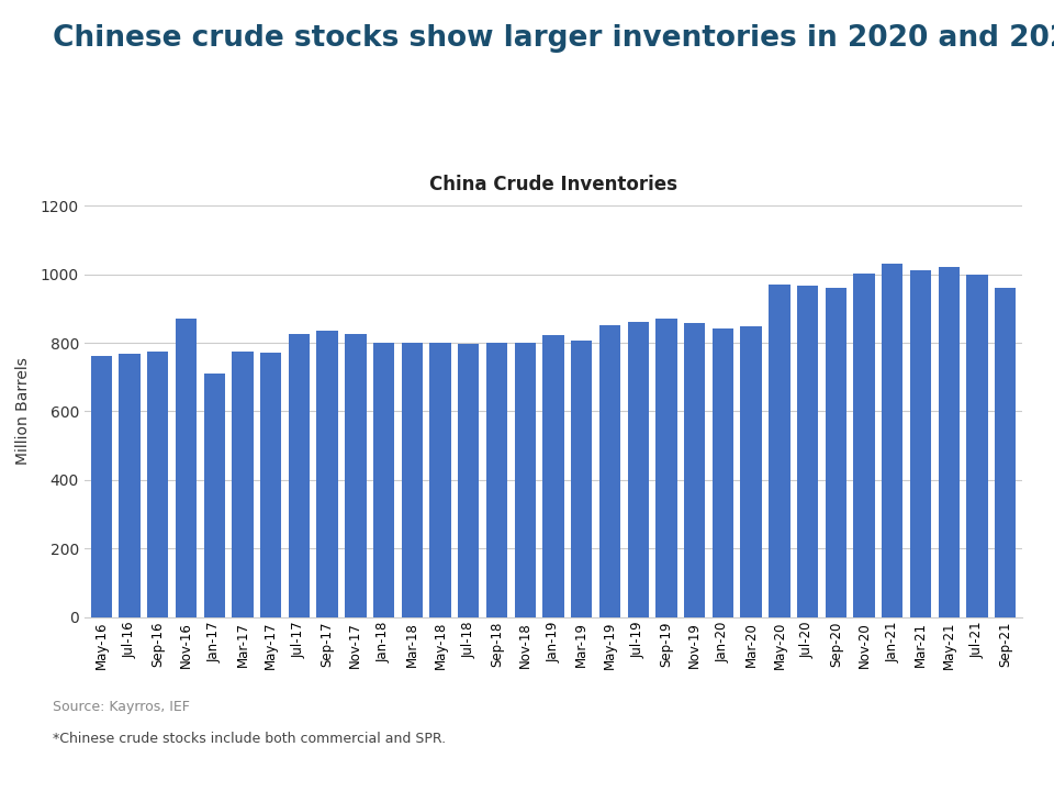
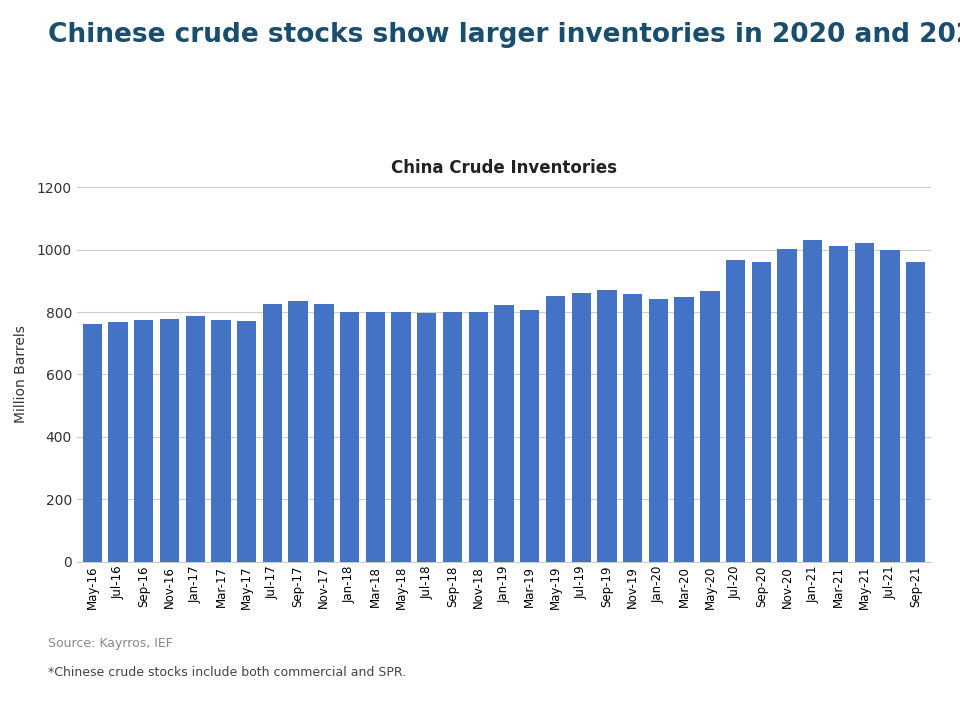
Nov-16: 870 -> 778
Jan-17: 710 -> 788
May-20: 970 -> 868
